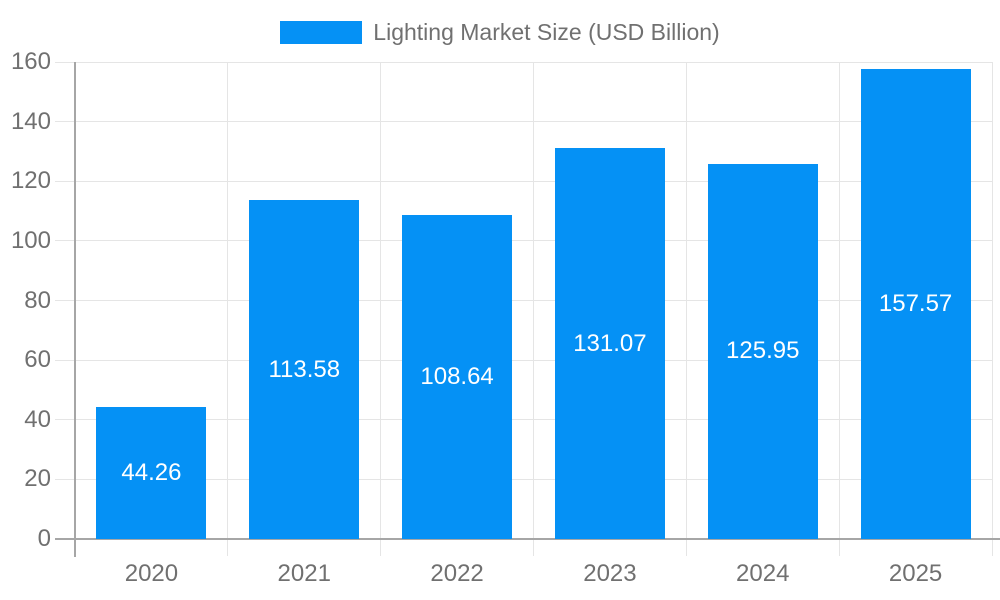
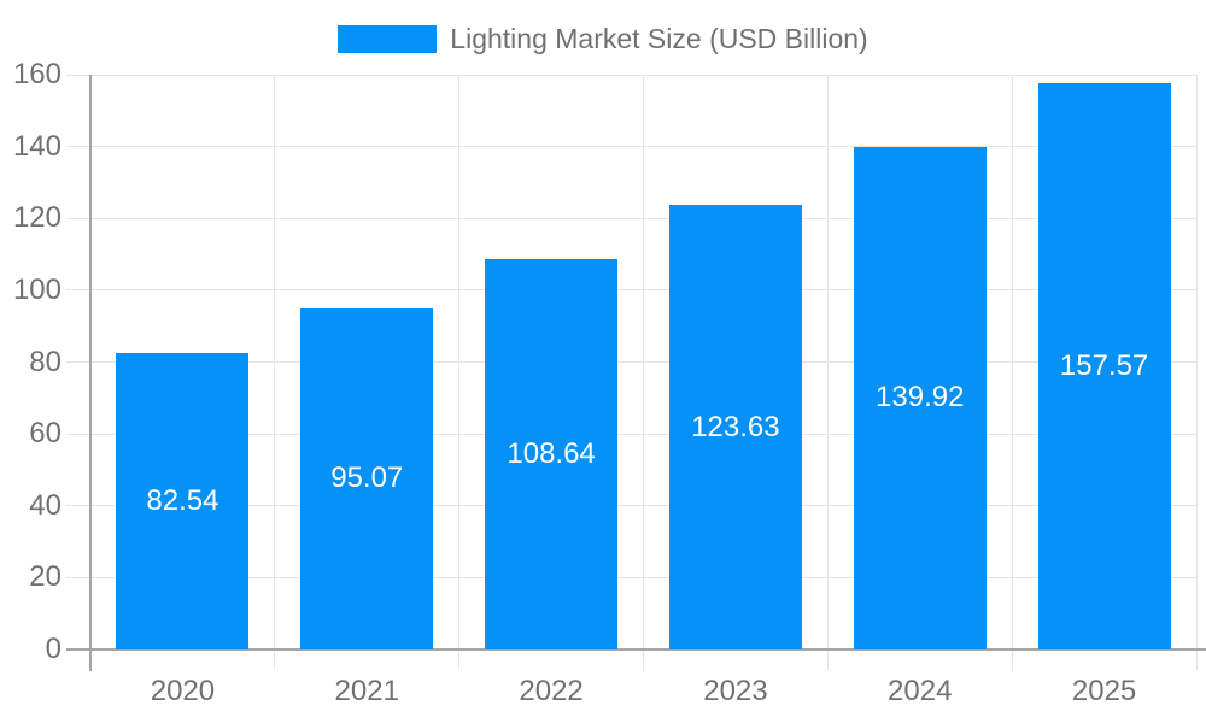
2020: 44.26 -> 82.54
2021: 113.58 -> 95.07
2023: 131.07 -> 123.63
2024: 125.95 -> 139.92
